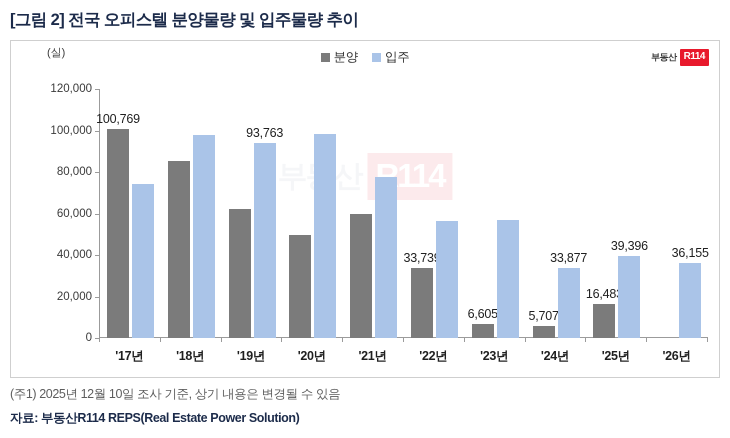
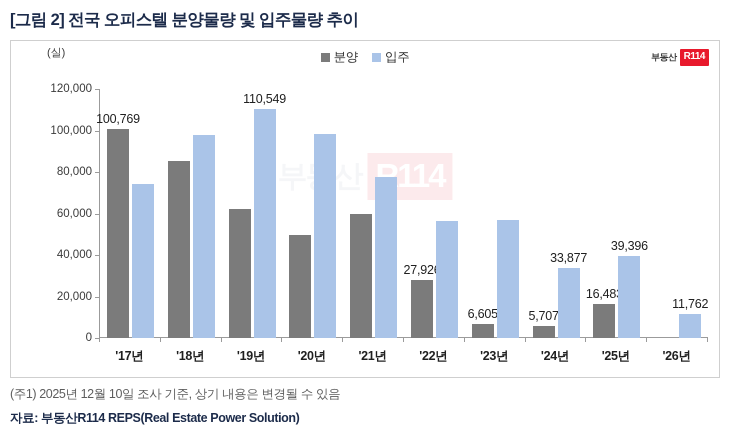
입주/'19년: 93,763 -> 110,549
분양/'22년: 33,739 -> 27,926
입주/'26년: 36,155 -> 11,762
